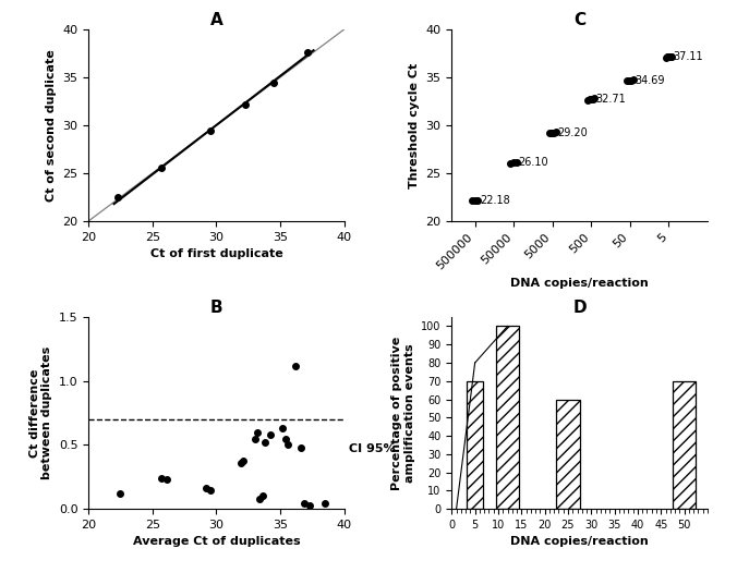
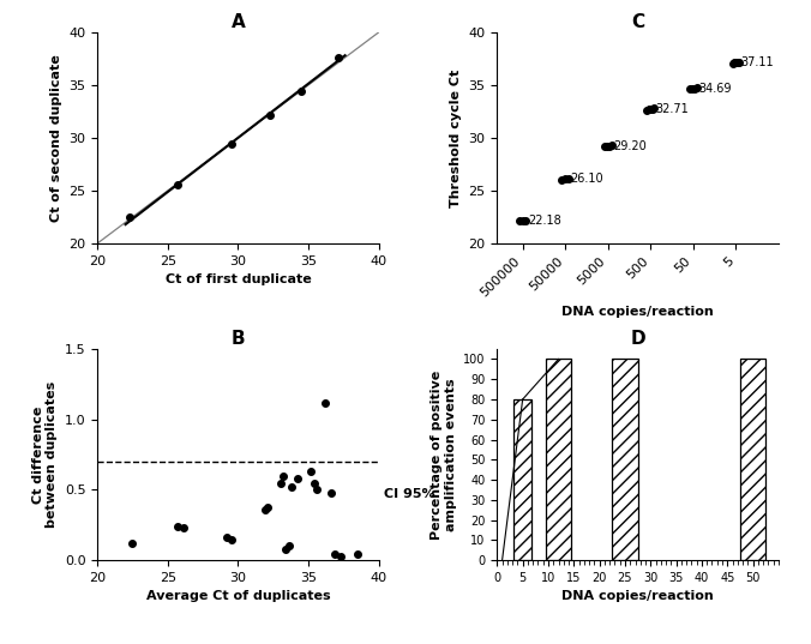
D/5: 70 -> 80
D/25: 60 -> 100
D/50: 70 -> 100
